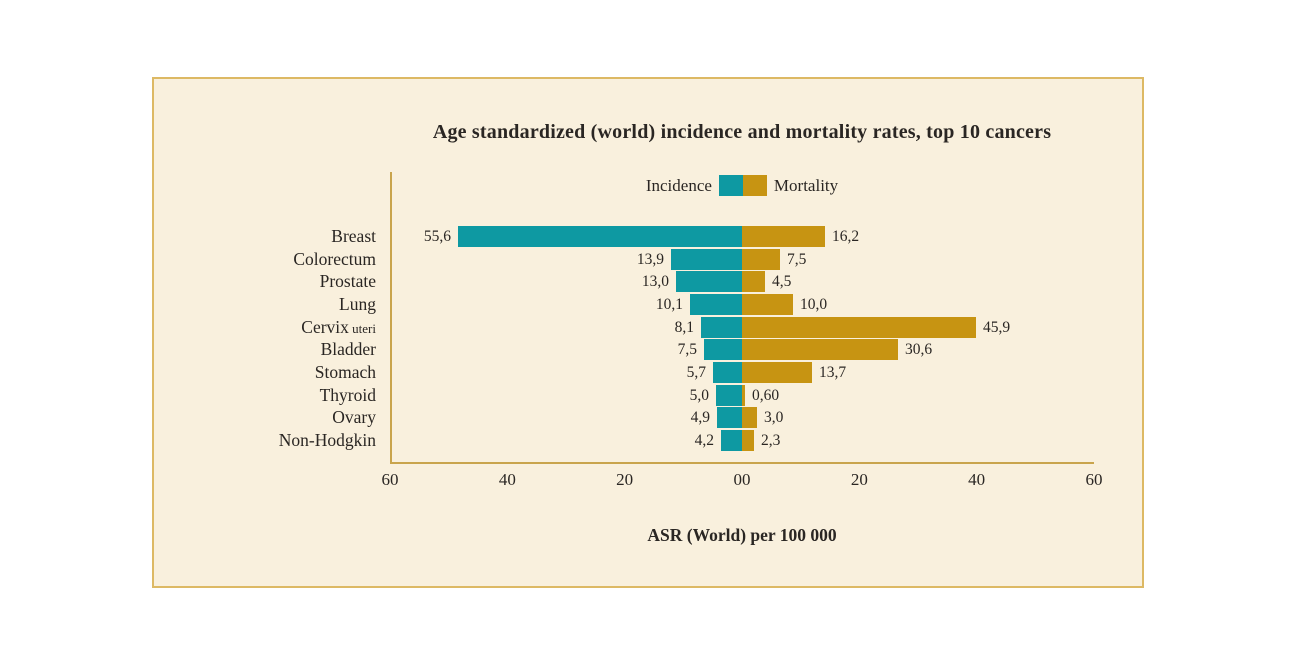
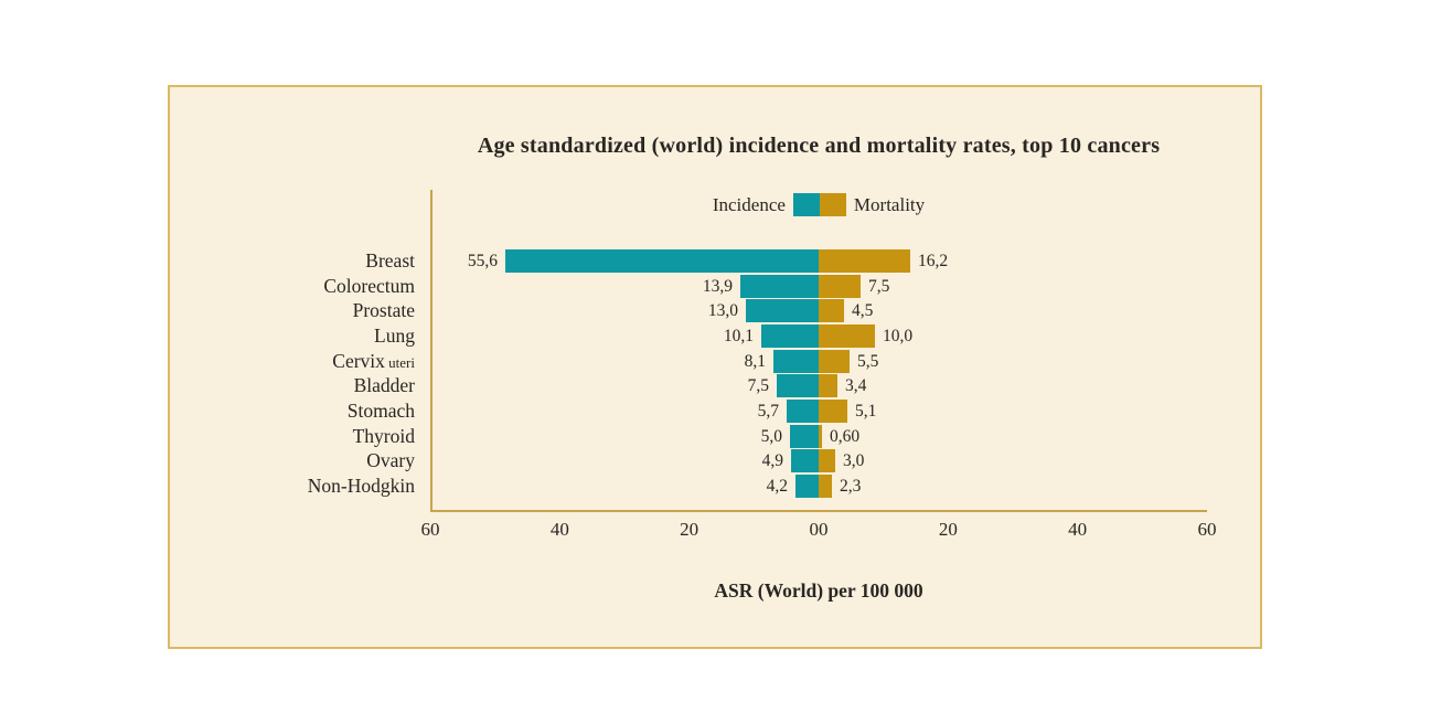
Mortality/Cervix uteri: 45,9 -> 5,5
Mortality/Bladder: 30,6 -> 3,4
Mortality/Stomach: 13,7 -> 5,1
